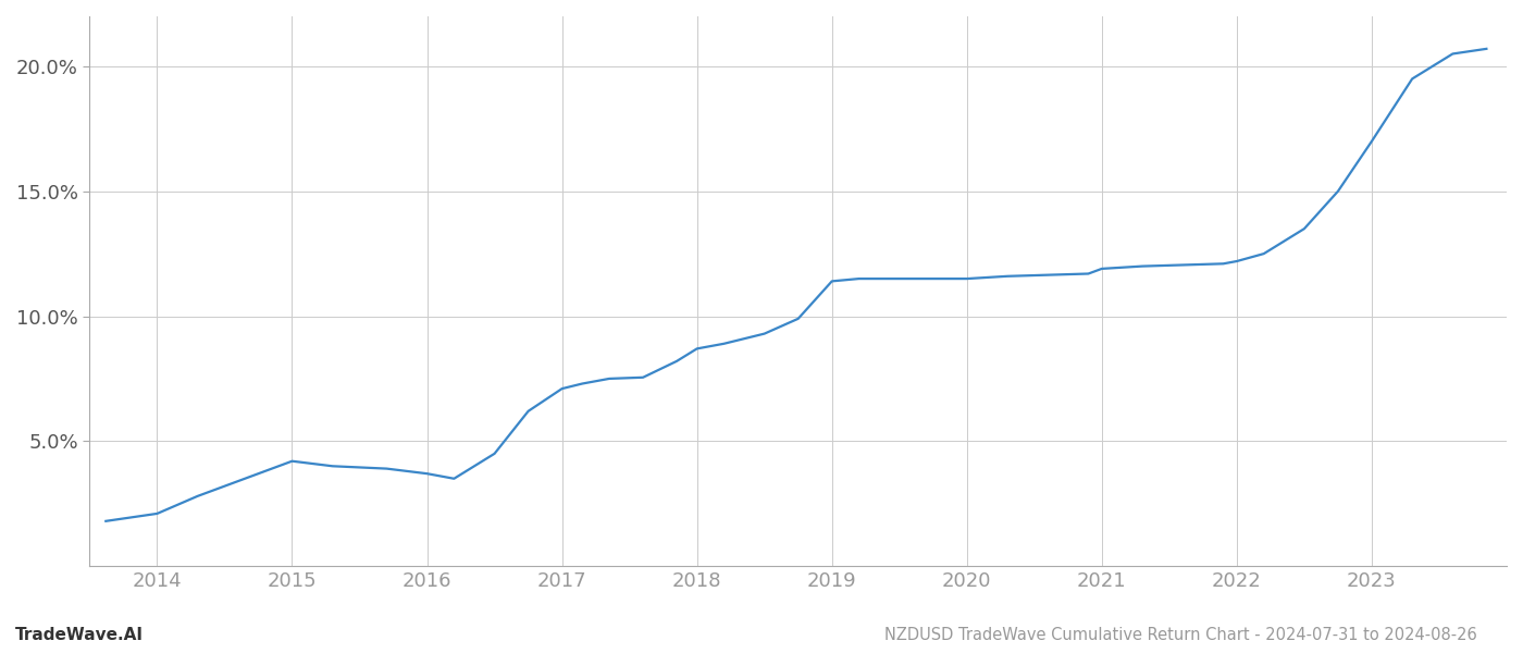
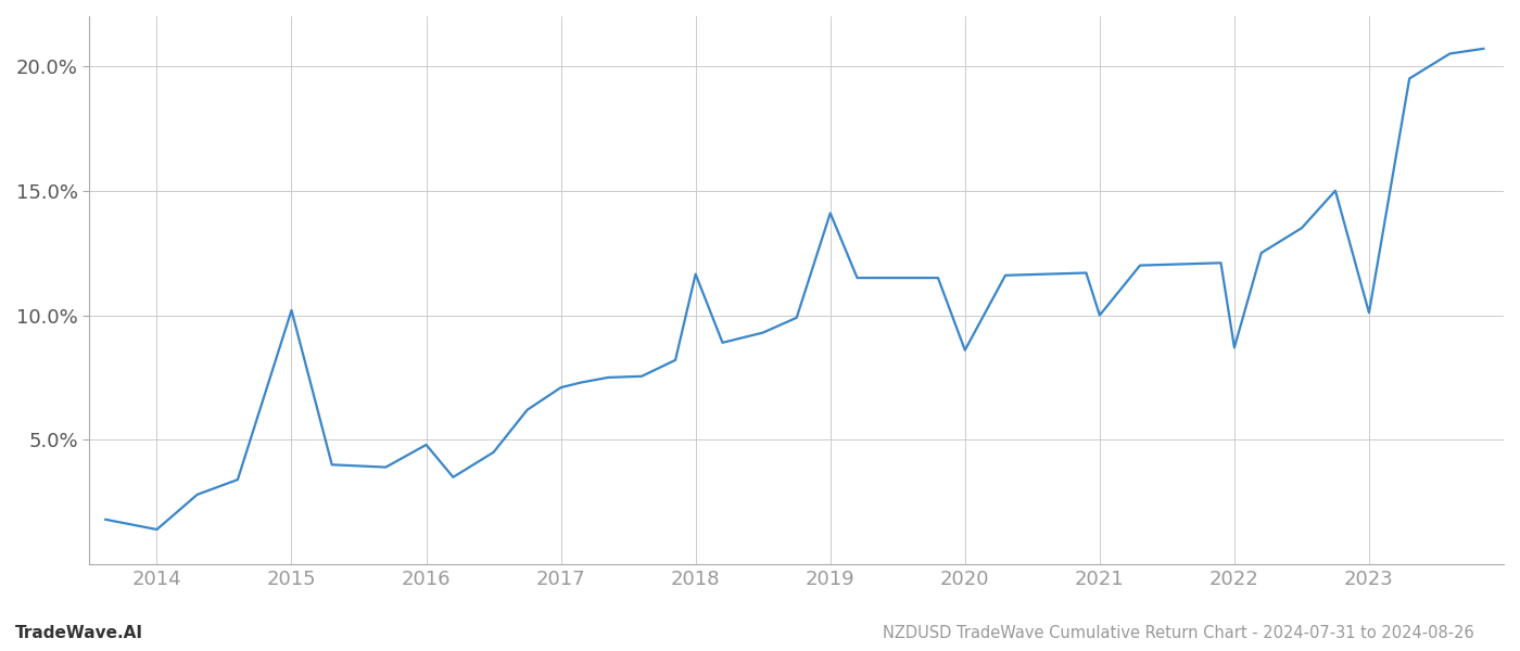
2014: 2.10% -> 1.40%
2015: 4.20% -> 10.20%
2016: 3.70% -> 4.80%
2018: 8.70% -> 11.65%
2019: 11.40% -> 14.10%
2020: 11.50% -> 8.60%
2021: 11.90% -> 10.00%
2022: 12.20% -> 8.70%
2023: 17.00% -> 10.10%
